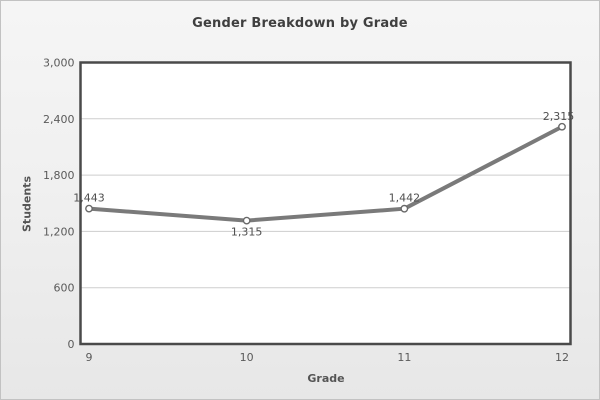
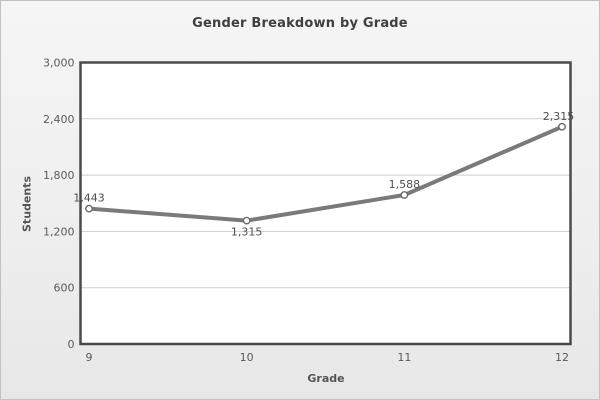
11: 1,442 -> 1,588
